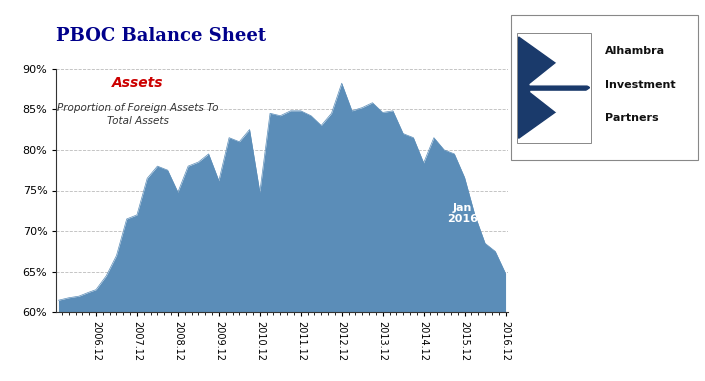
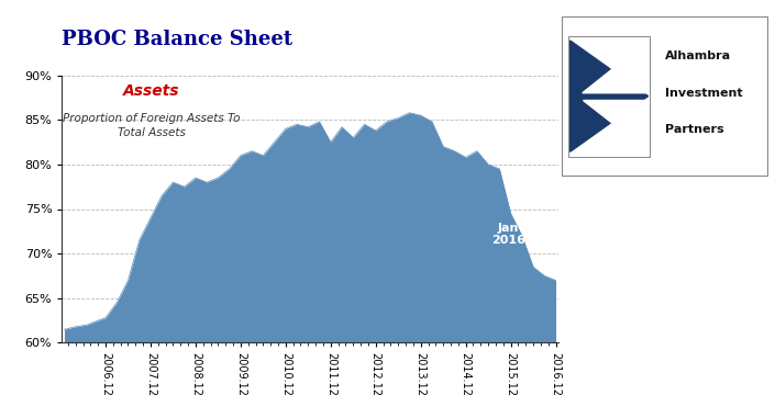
2007.12: 72.0% -> 74.0%
2008.12: 74.8% -> 78.5%
2009.12: 76.2% -> 81.0%
2010.12: 74.8% -> 84.0%
2011.12: 84.8% -> 82.5%
2012.12: 88.2% -> 83.8%
2013.12: 84.6% -> 85.5%
2014.12: 78.4% -> 80.8%
2015.12: 76.6% -> 74.5%
2016.12: 64.8% -> 67.0%
